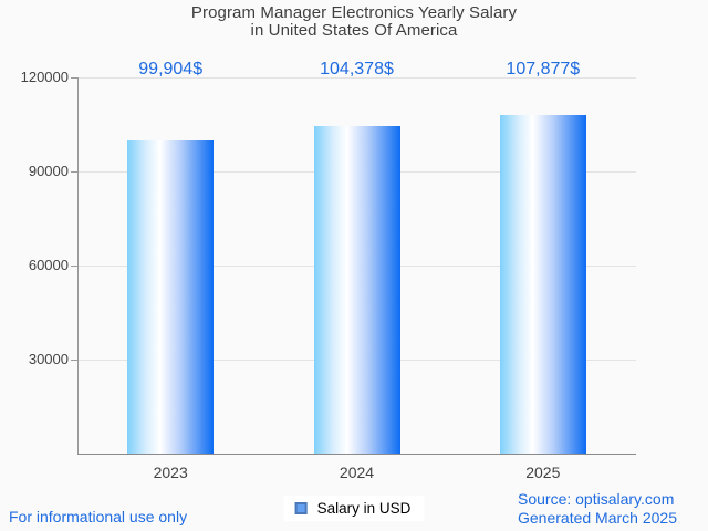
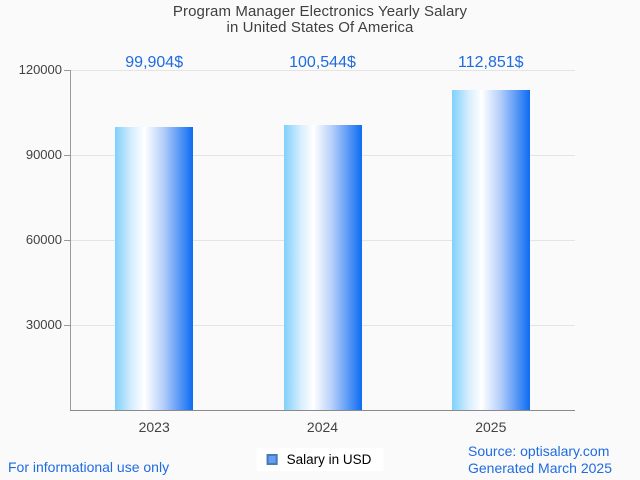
2024: 104,378 -> 100,544
2025: 107,877 -> 112,851
